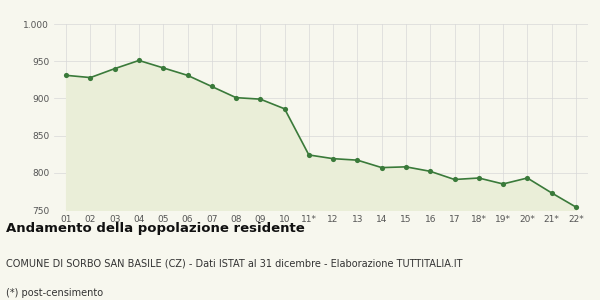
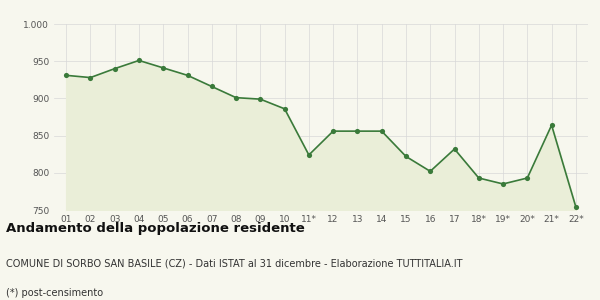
12: 819 -> 856
13: 817 -> 856
14: 807 -> 856
15: 808 -> 822
17: 791 -> 832
21*: 773 -> 864
